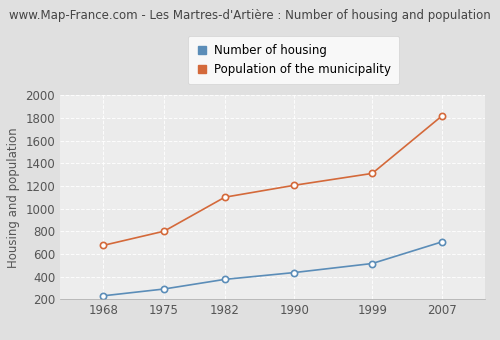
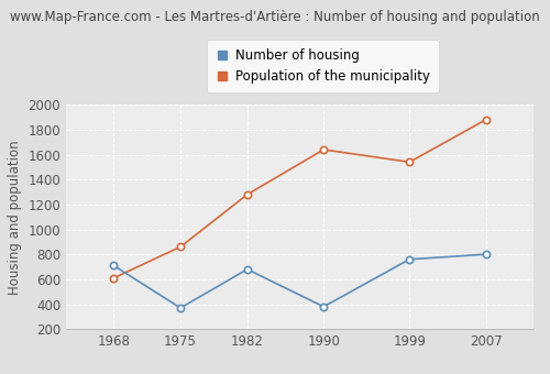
Number of housing/1968: 230 -> 710
Population of the municipality/1968: 680 -> 610
Number of housing/1975: 290 -> 370
Population of the municipality/1975: 800 -> 860
Number of housing/1982: 380 -> 680
Population of the municipality/1982: 1100 -> 1280
Number of housing/1990: 440 -> 380
Population of the municipality/1990: 1200 -> 1640
Number of housing/1999: 520 -> 760
Population of the municipality/1999: 1310 -> 1540
Number of housing/2007: 700 -> 800
Population of the municipality/2007: 1820 -> 1880
